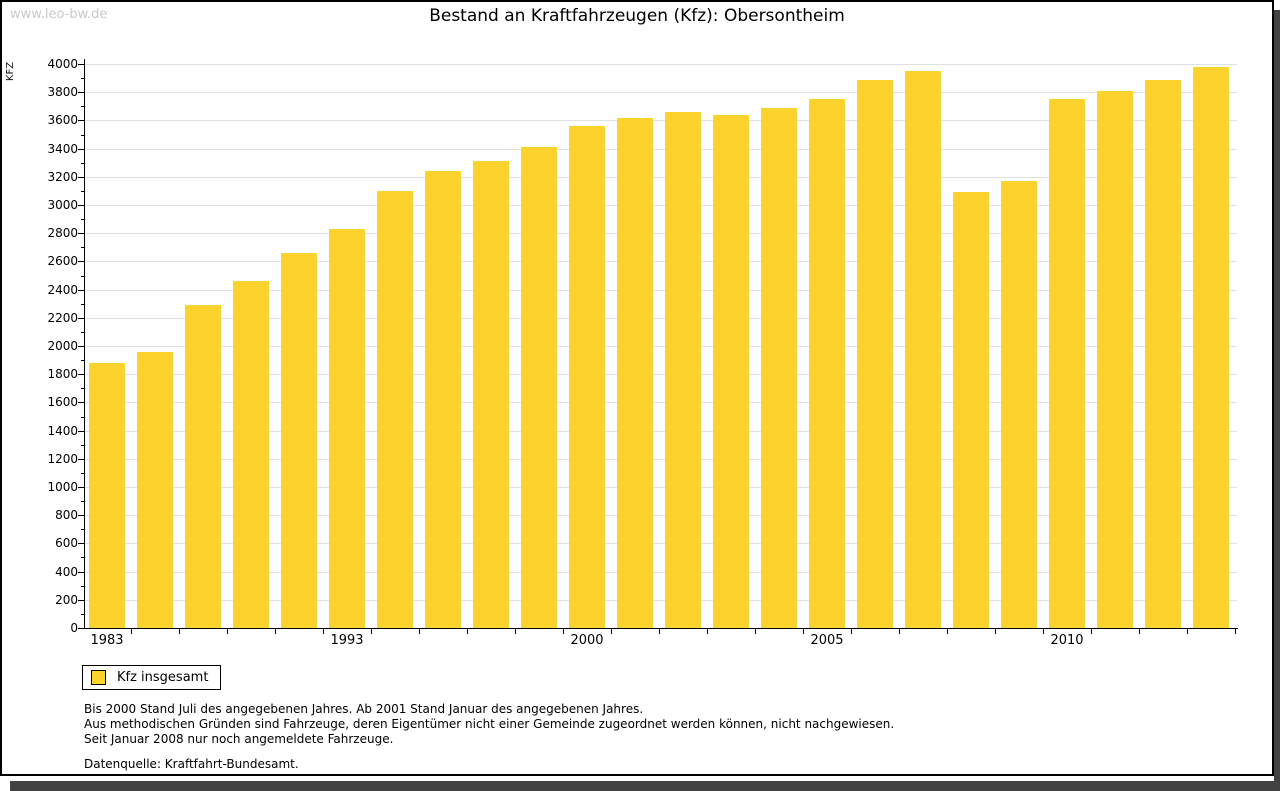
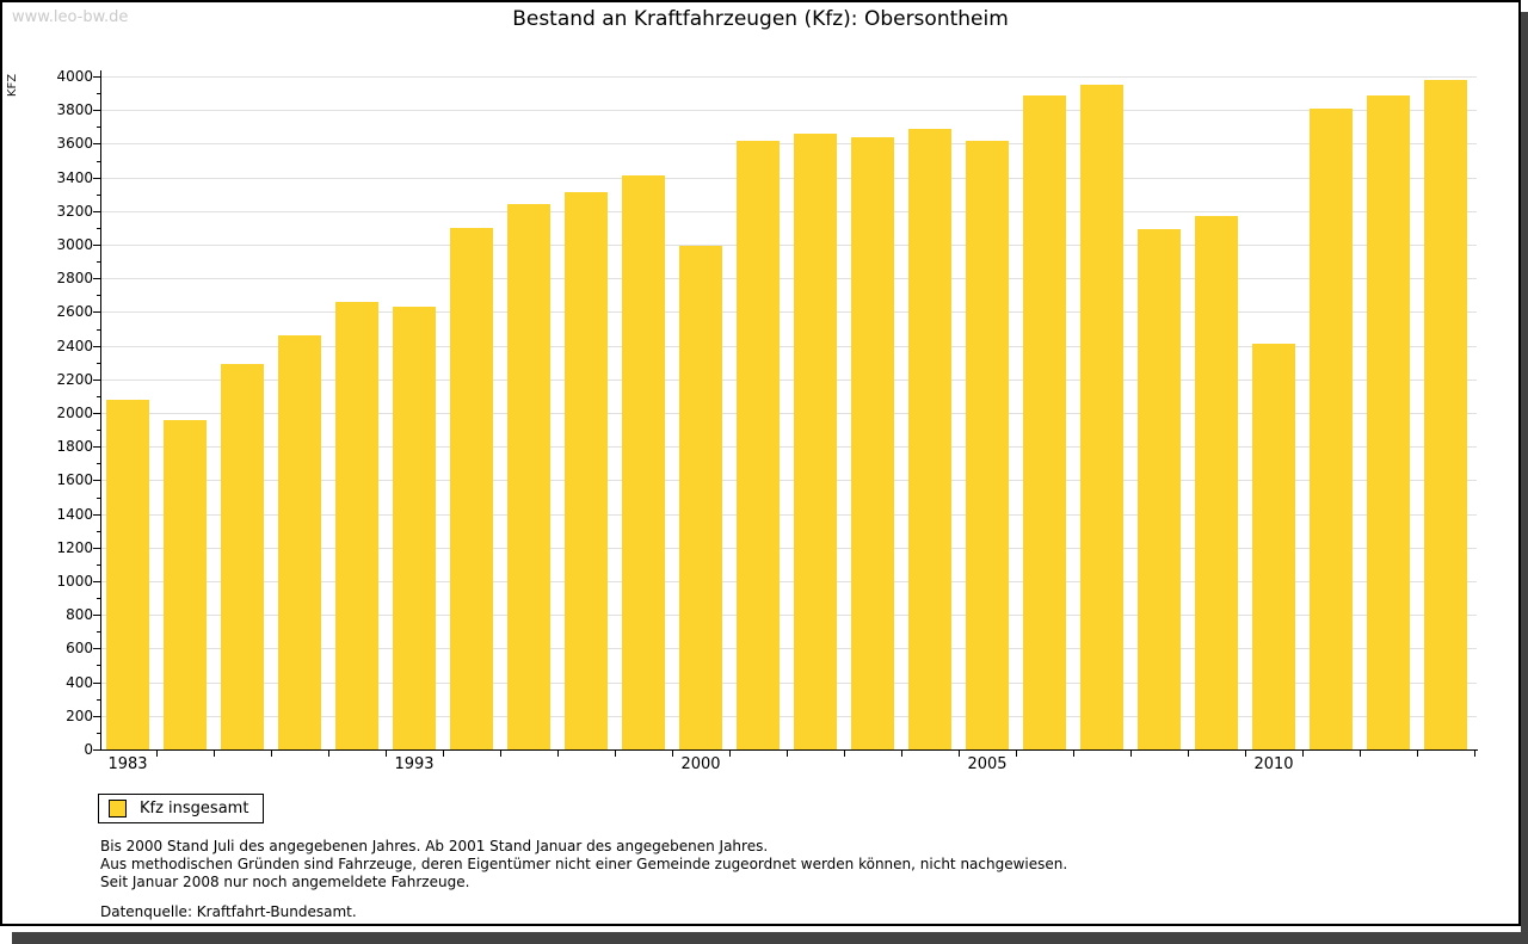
1983: 1880 -> 2080
1993: 2830 -> 2630
2000: 3560 -> 2990
2005: 3750 -> 3620
2010: 3750 -> 2410
